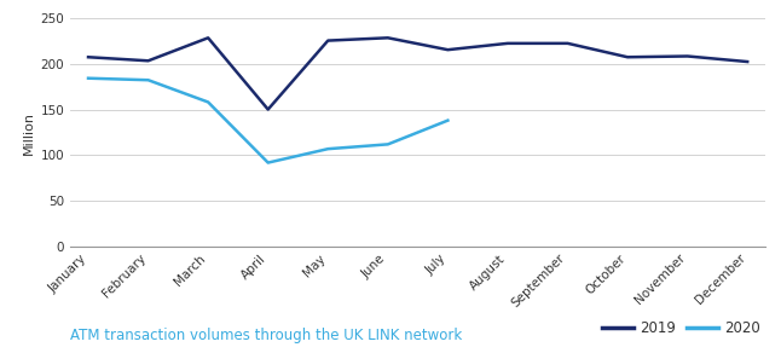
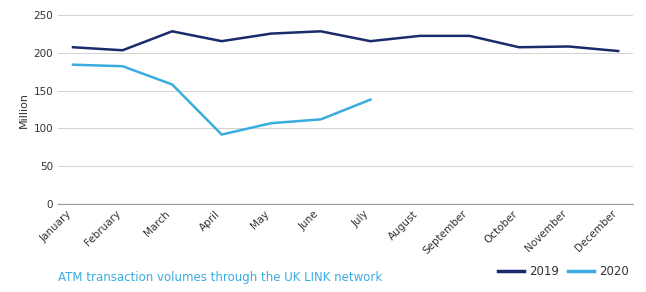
2019/April: 150 -> 215
